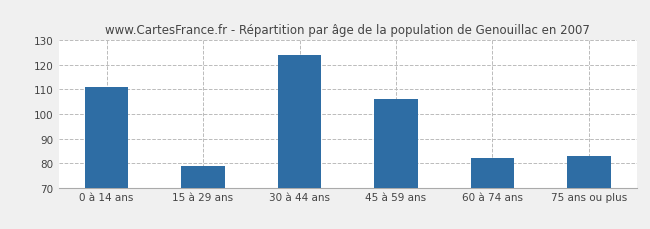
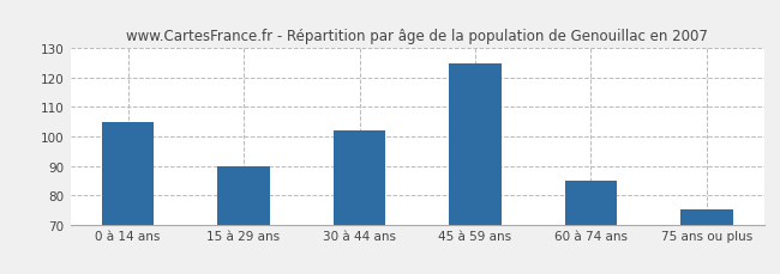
0 à 14 ans: 111 -> 105
15 à 29 ans: 79 -> 90
30 à 44 ans: 124 -> 102
45 à 59 ans: 106 -> 125
60 à 74 ans: 82 -> 85
75 ans ou plus: 83 -> 75
